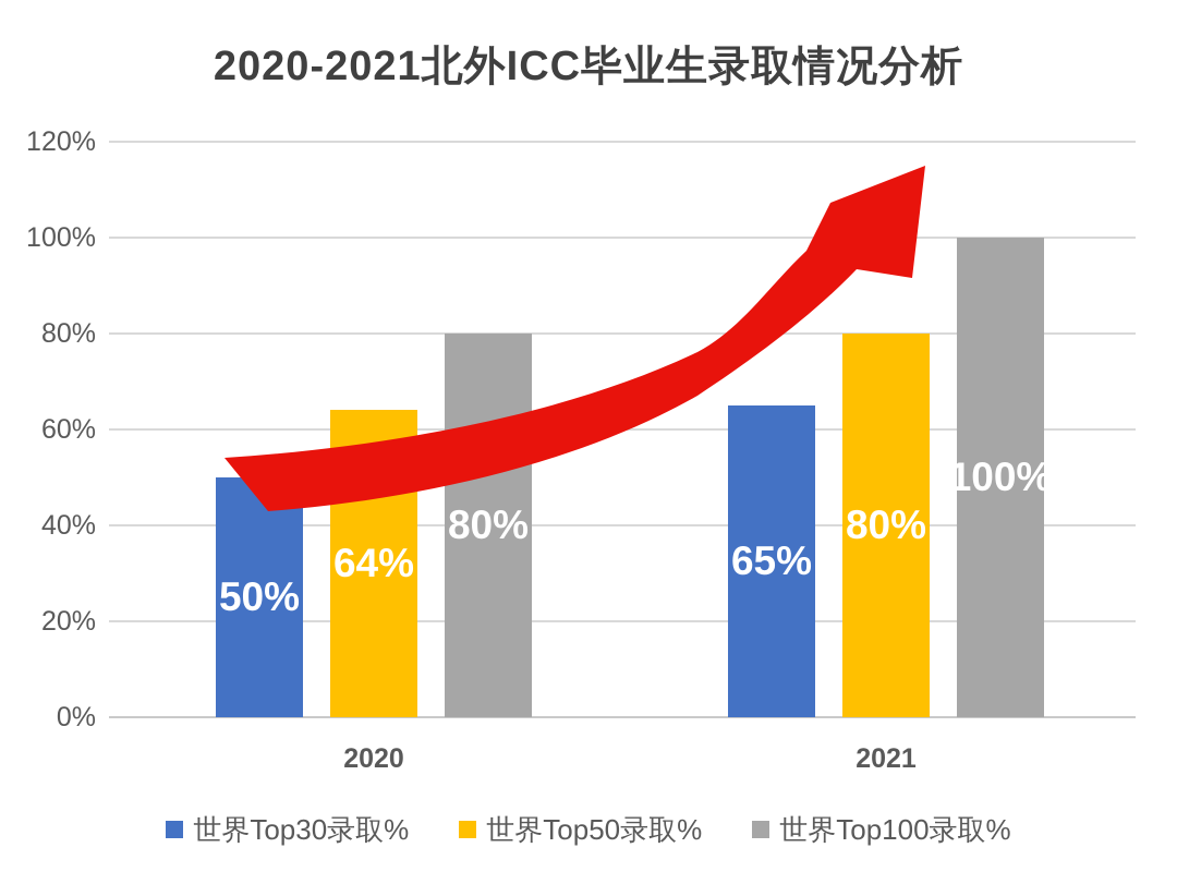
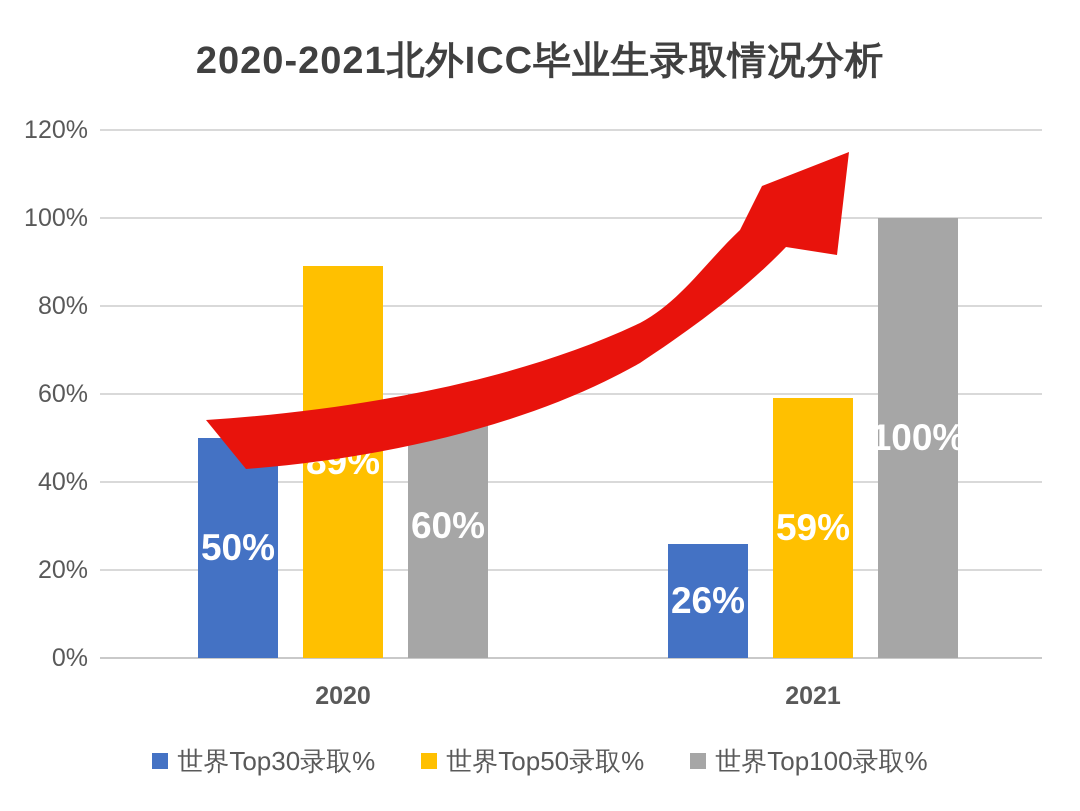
世界Top50录取%/2020: 64% -> 89%
世界Top100录取%/2020: 80% -> 60%
世界Top30录取%/2021: 65% -> 26%
世界Top50录取%/2021: 80% -> 59%
